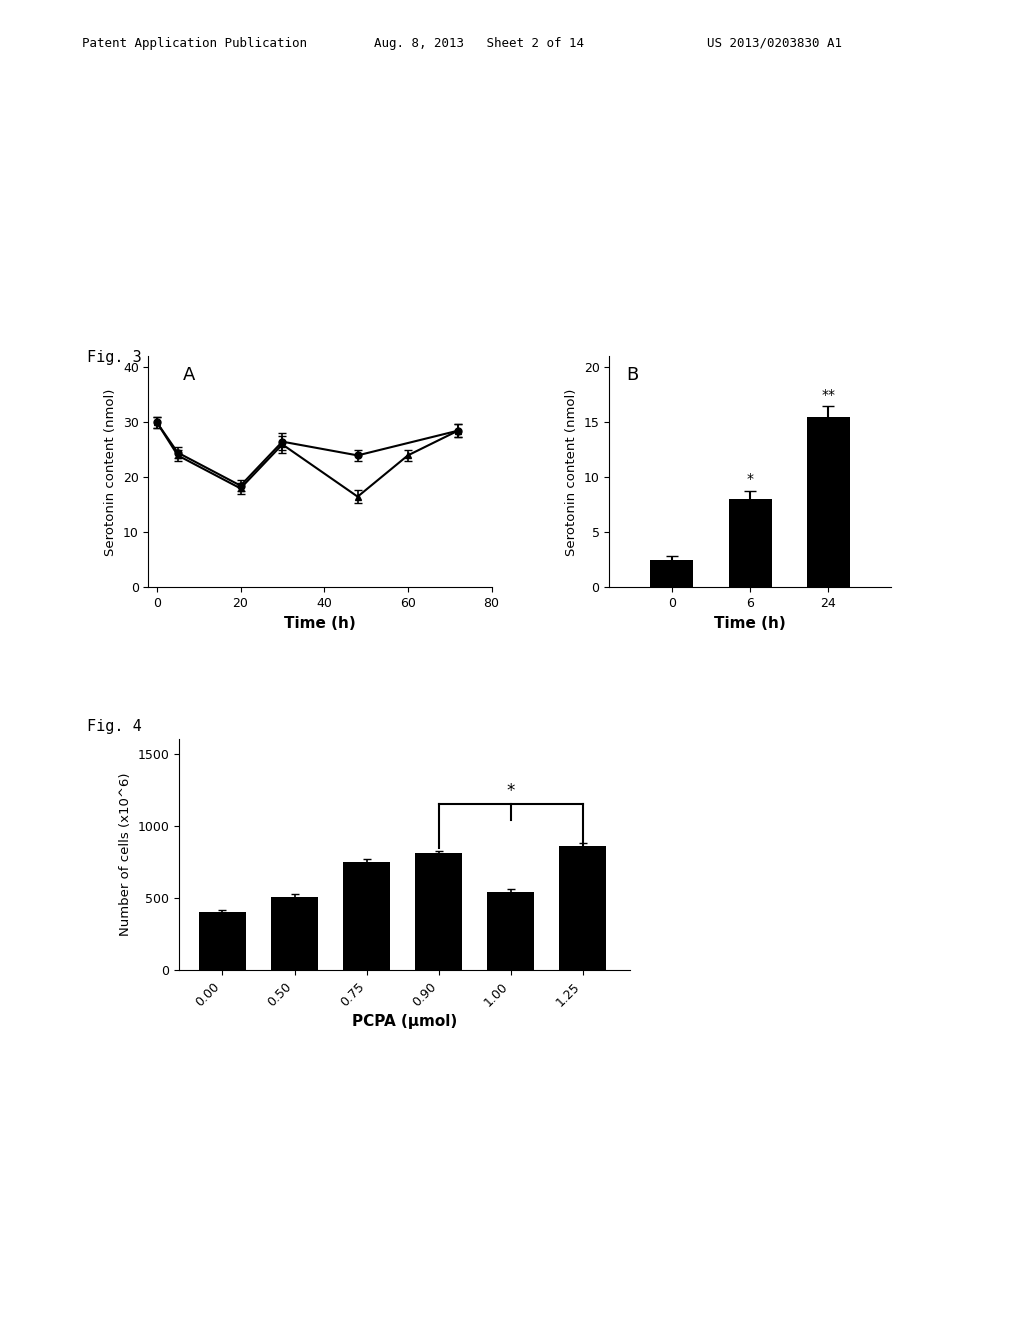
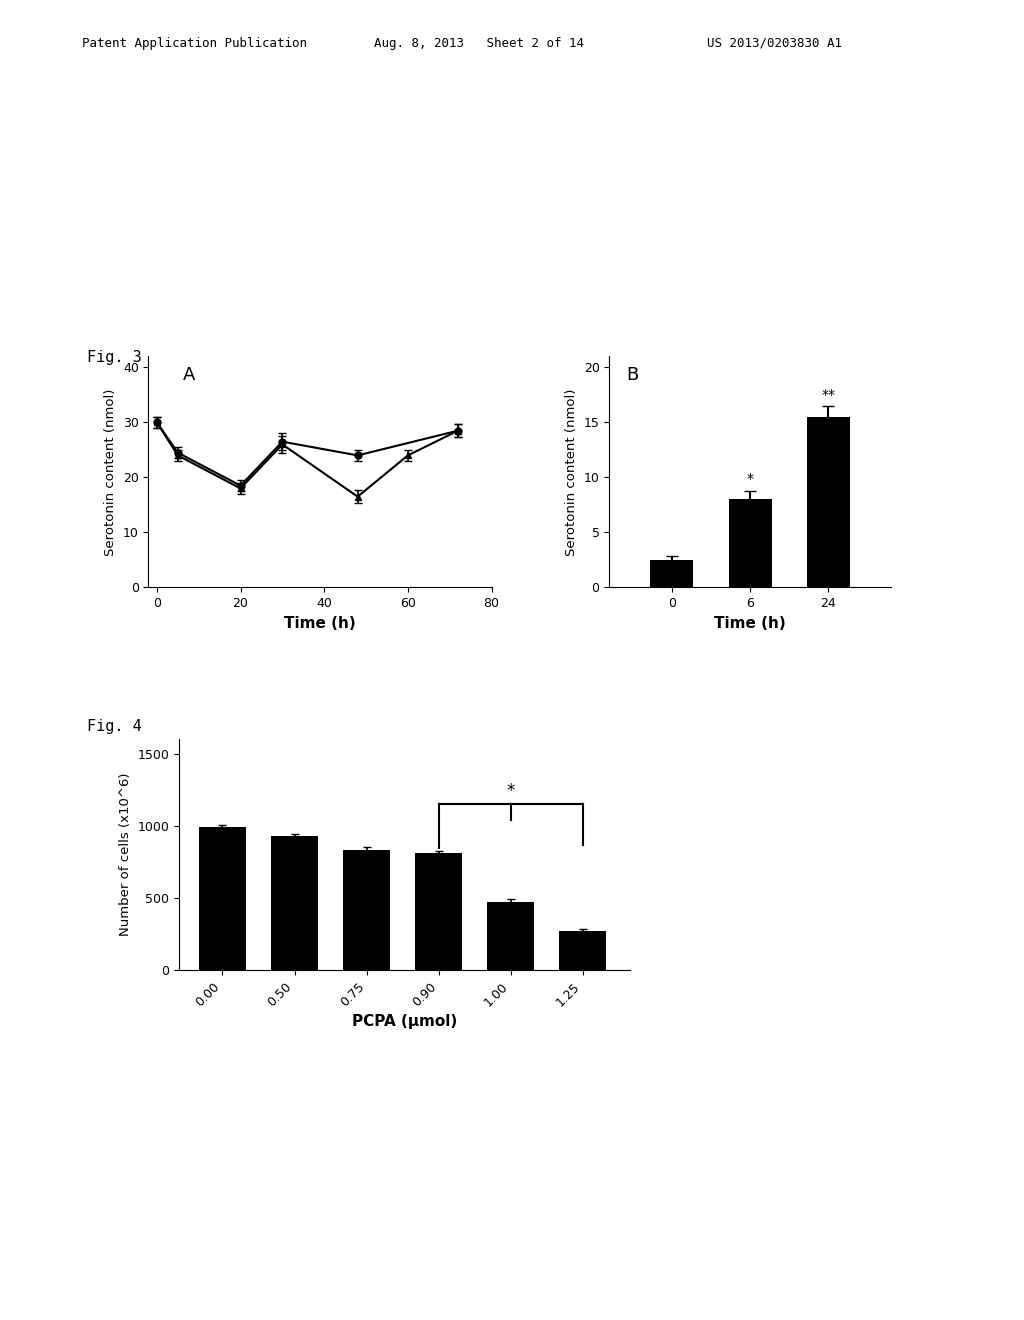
0.00: 400 -> 990
0.50: 510 -> 930
0.75: 750 -> 830
1.00: 540 -> 470
1.25: 860 -> 270
